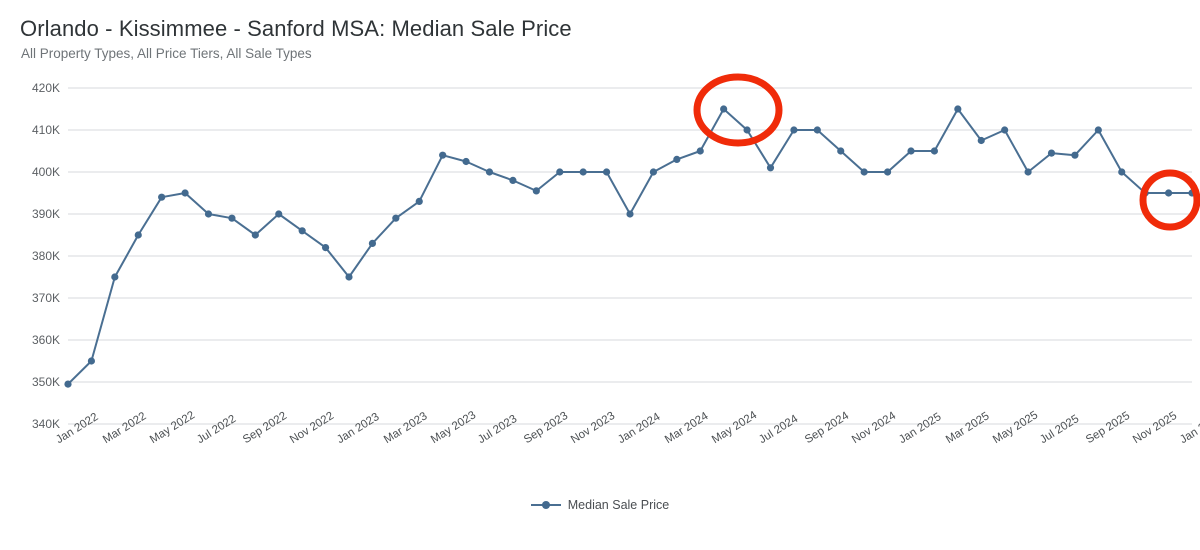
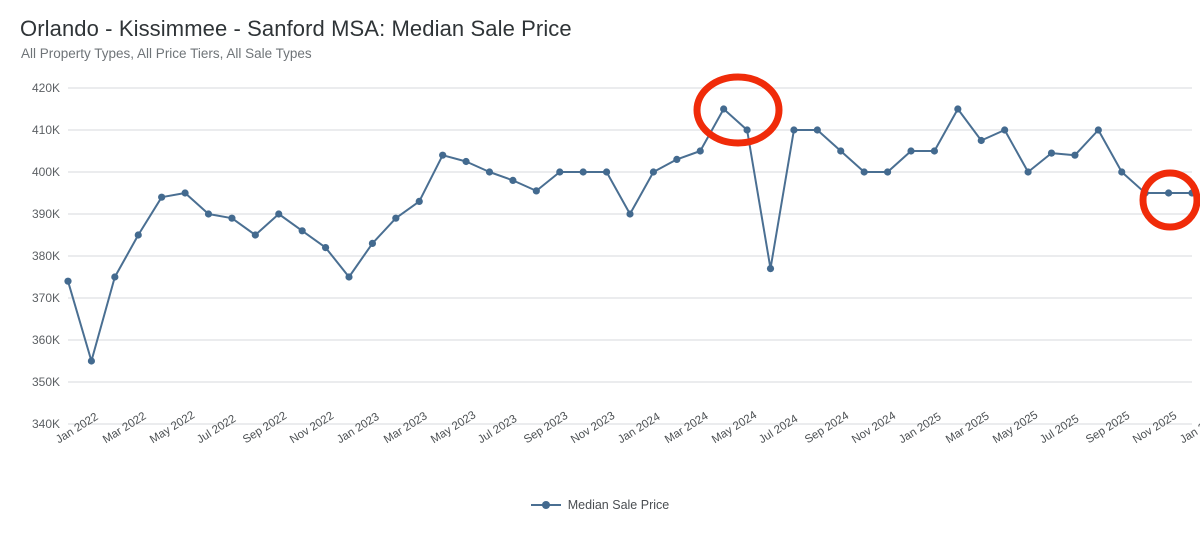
Jan 2022: 350K -> 374K
Jul 2024: 401K -> 377K
